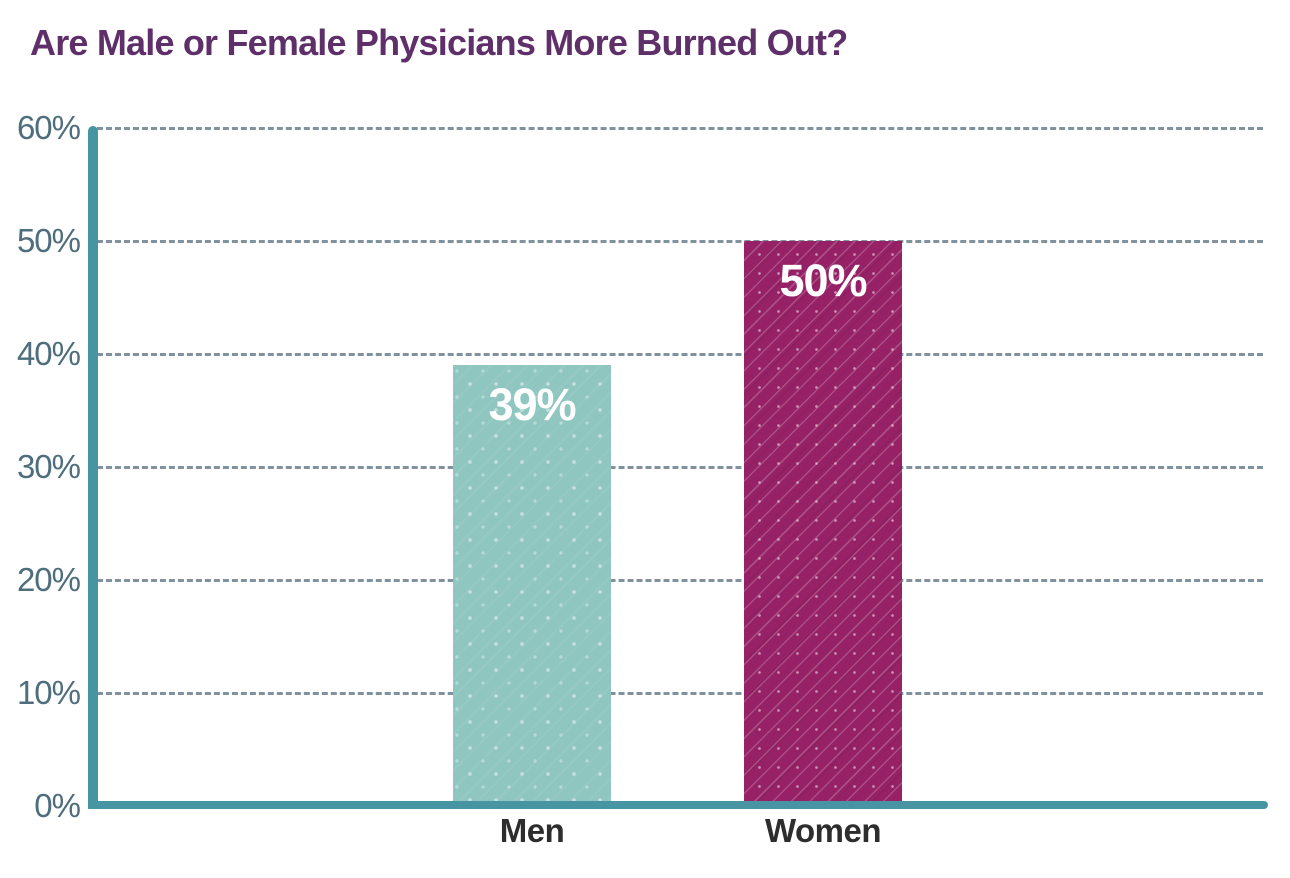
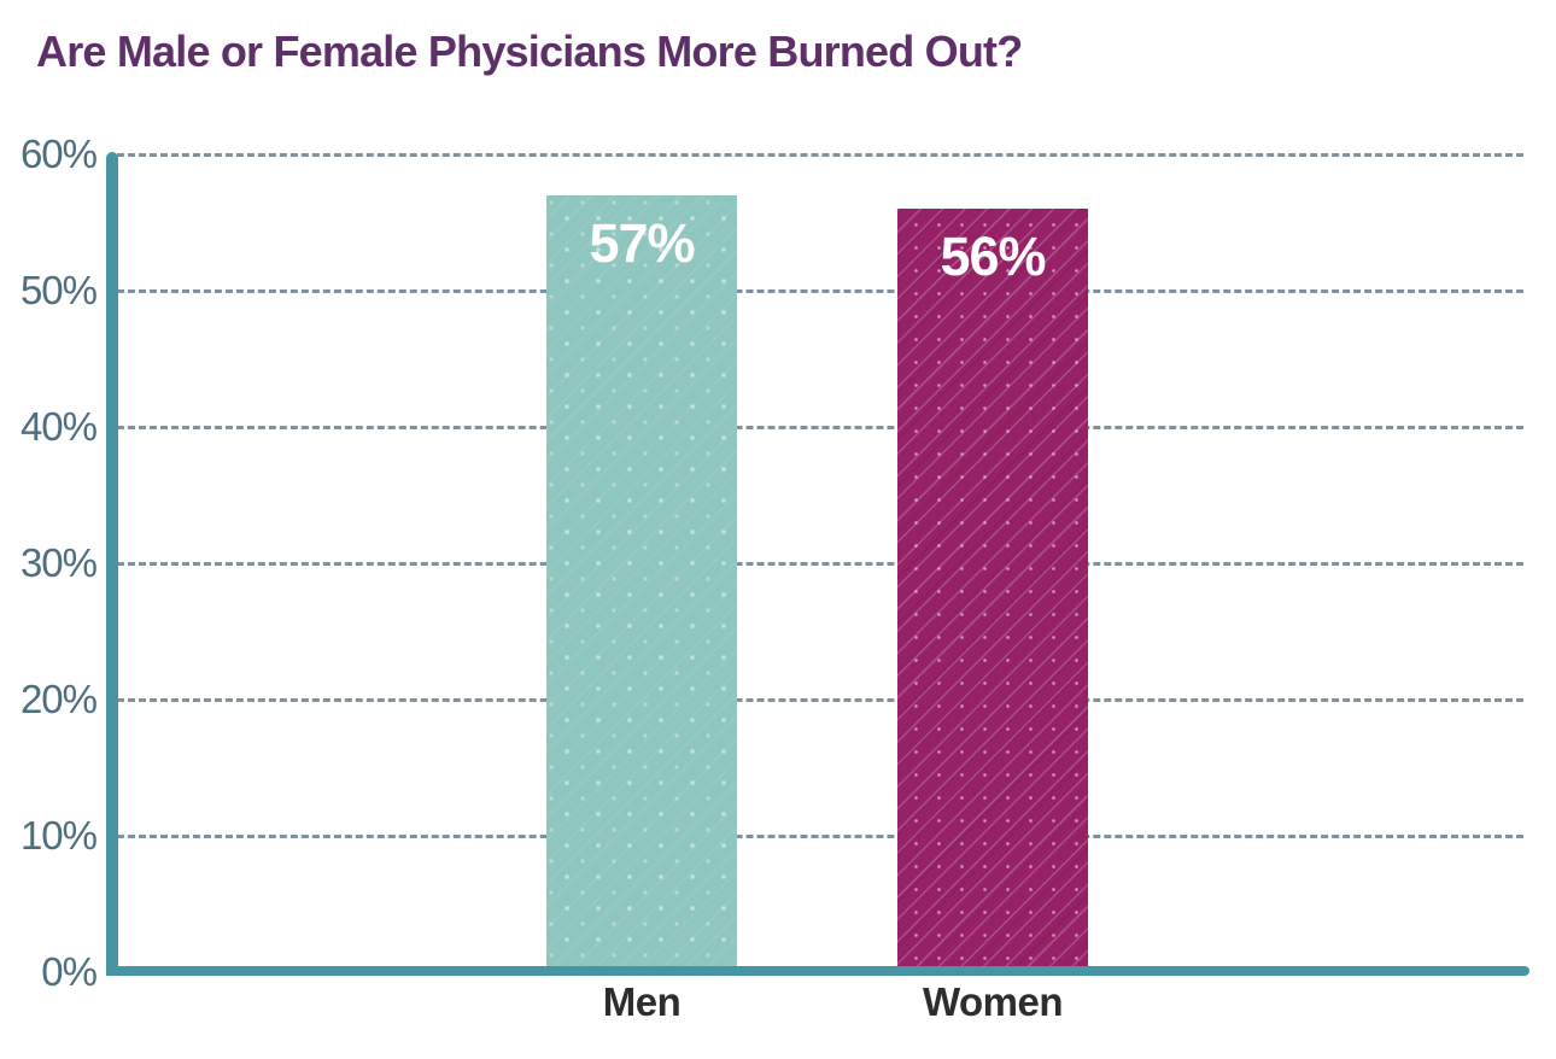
Men: 39% -> 57%
Women: 50% -> 56%
